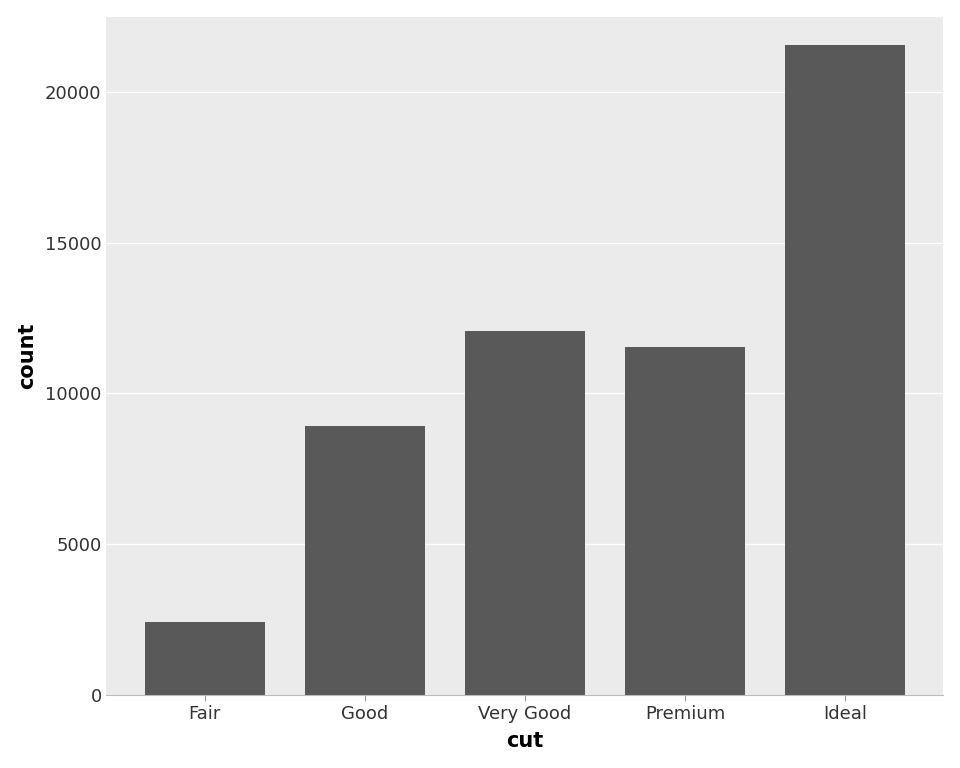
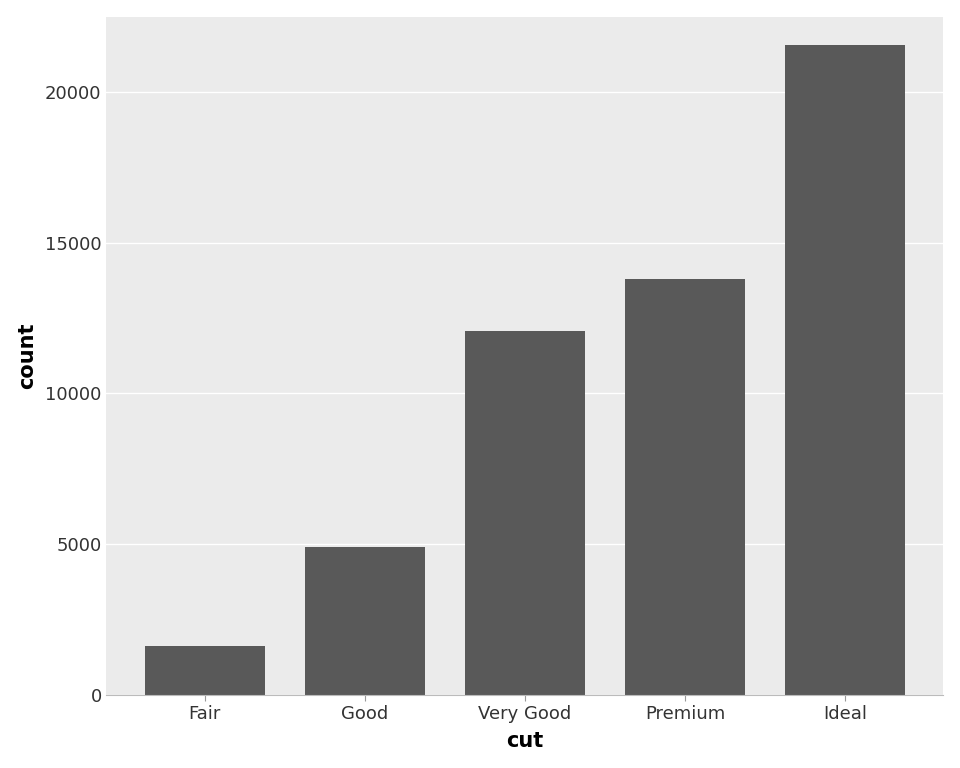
Fair: 2400 -> 1610
Good: 8900 -> 4910
Premium: 11550 -> 13790
